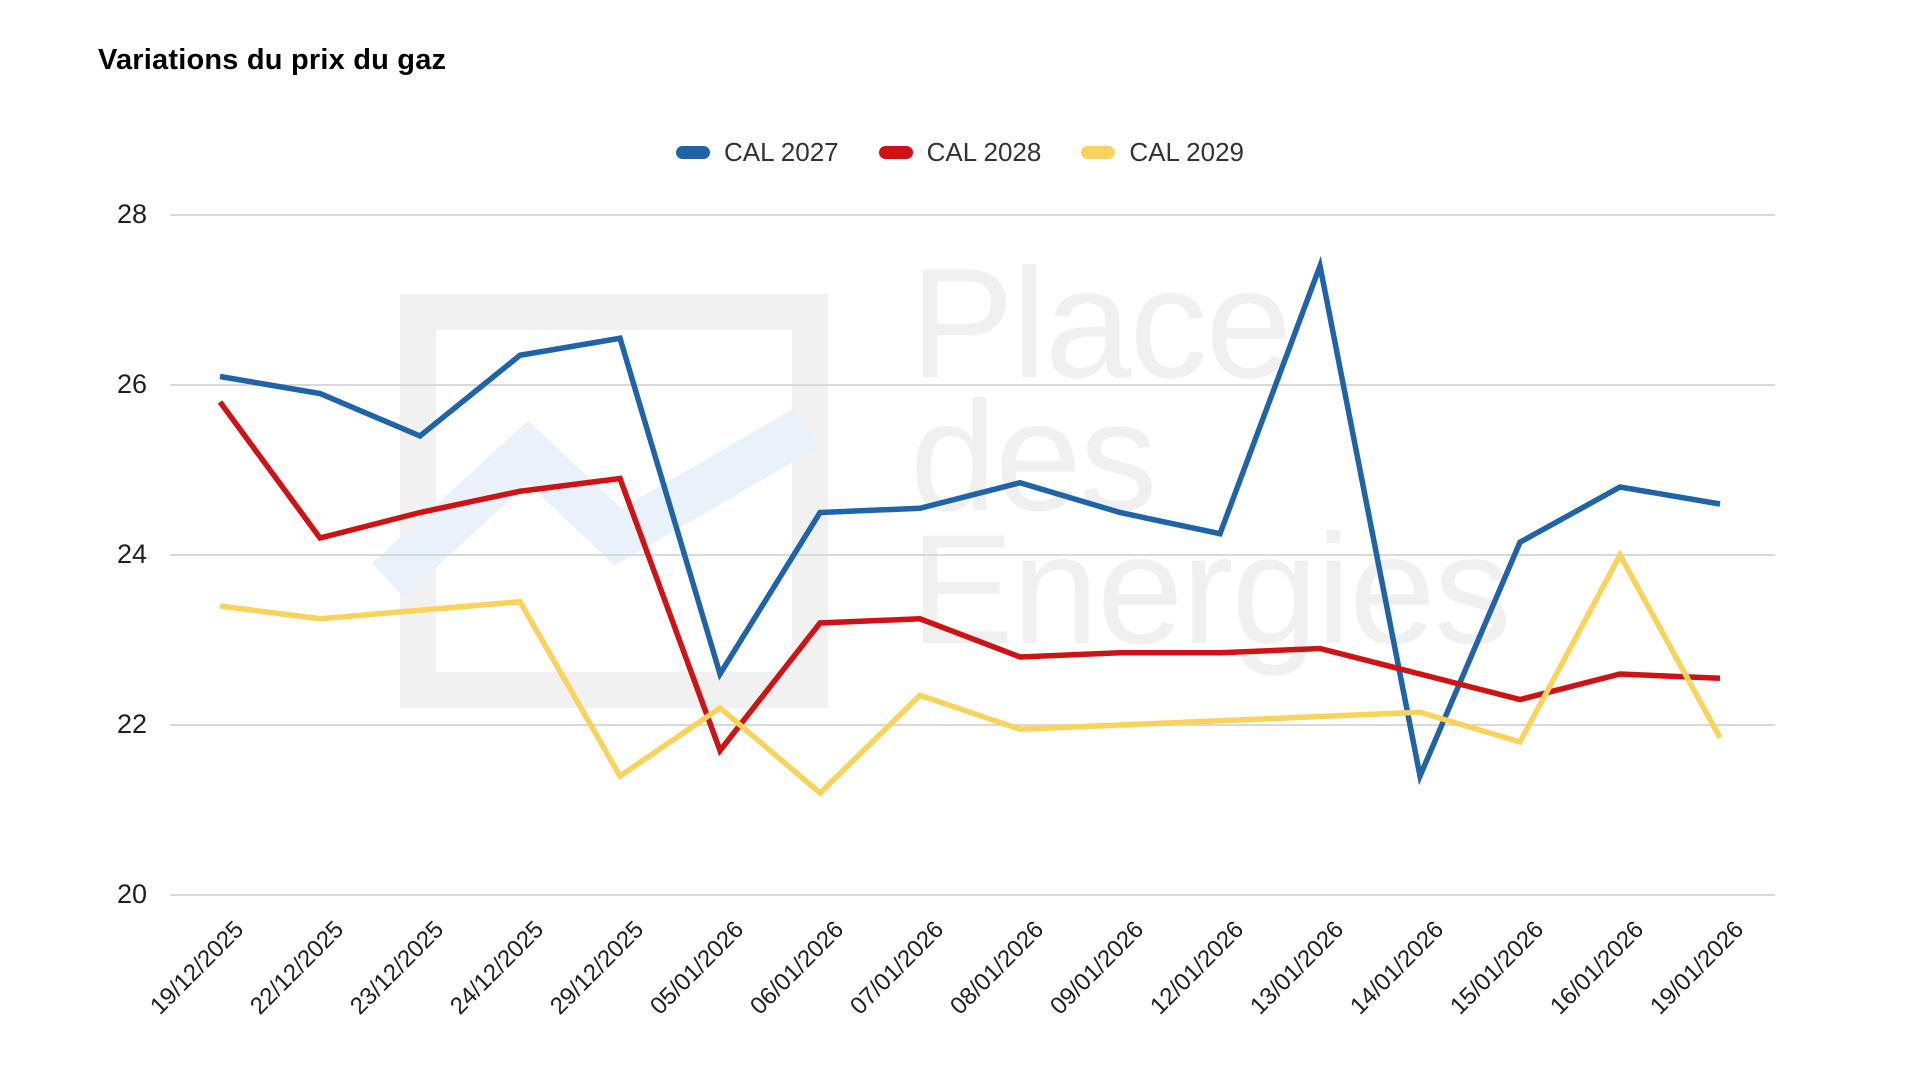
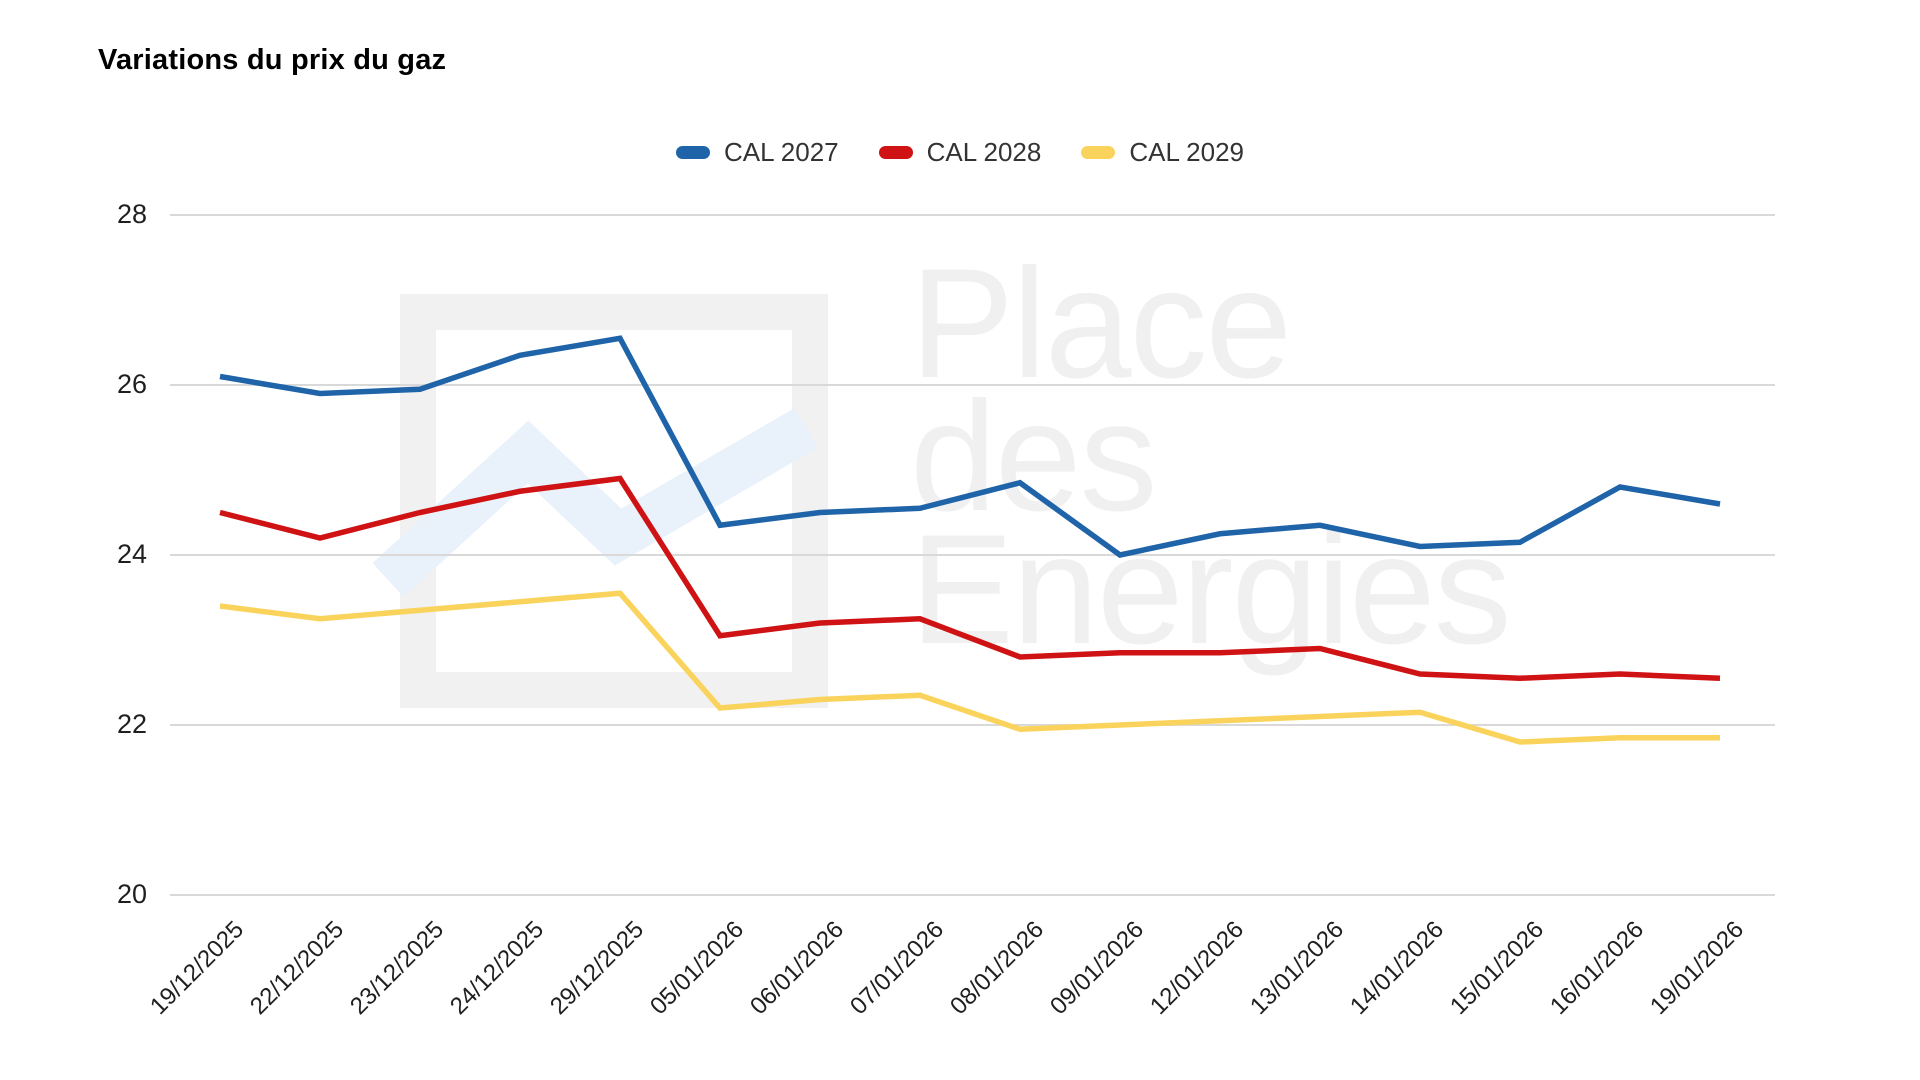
CAL 2028/19/12/2025: 25.8 -> 24.5
CAL 2027/23/12/2025: 25.4 -> 25.9
CAL 2029/29/12/2025: 21.4 -> 23.6
CAL 2027/05/01/2026: 22.6 -> 24.4
CAL 2028/05/01/2026: 21.7 -> 23.1
CAL 2029/06/01/2026: 21.2 -> 22.3
CAL 2027/09/01/2026: 24.5 -> 24.0
CAL 2027/13/01/2026: 27.4 -> 24.4
CAL 2027/14/01/2026: 21.4 -> 24.1
CAL 2028/15/01/2026: 22.3 -> 22.6
CAL 2029/16/01/2026: 24.0 -> 21.9
